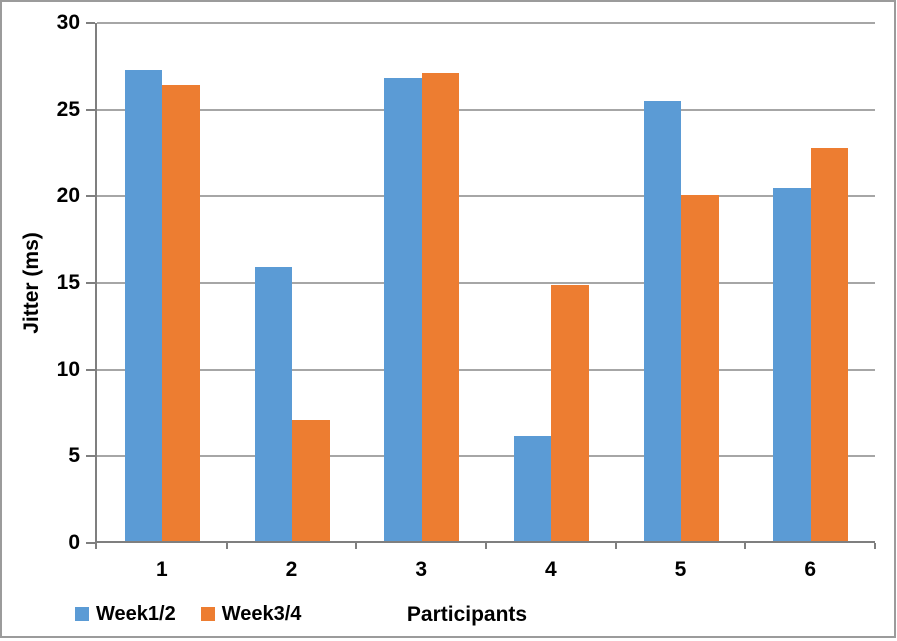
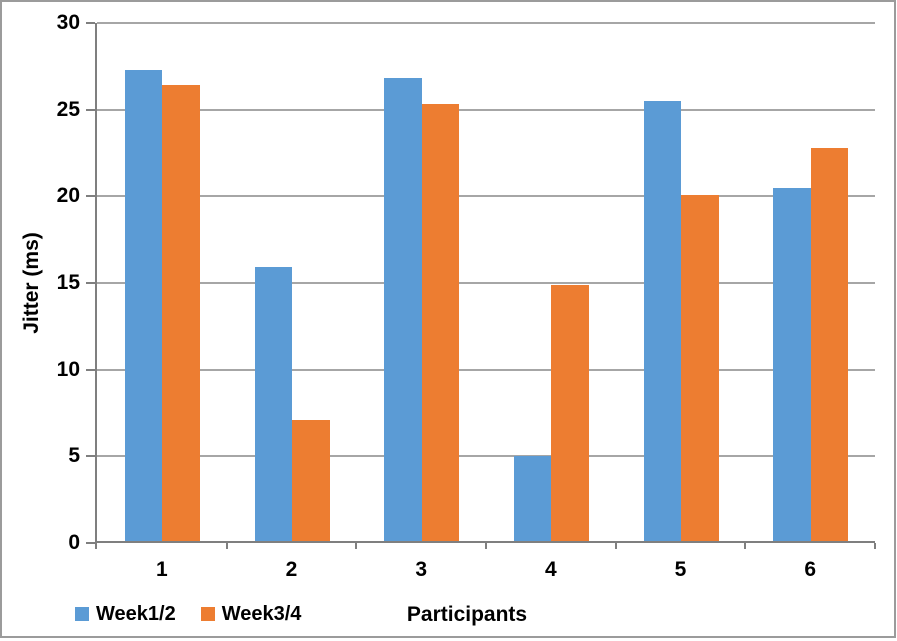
Week3/4/3: 27.1 -> 25.3
Week1/2/4: 6.2 -> 5.0
